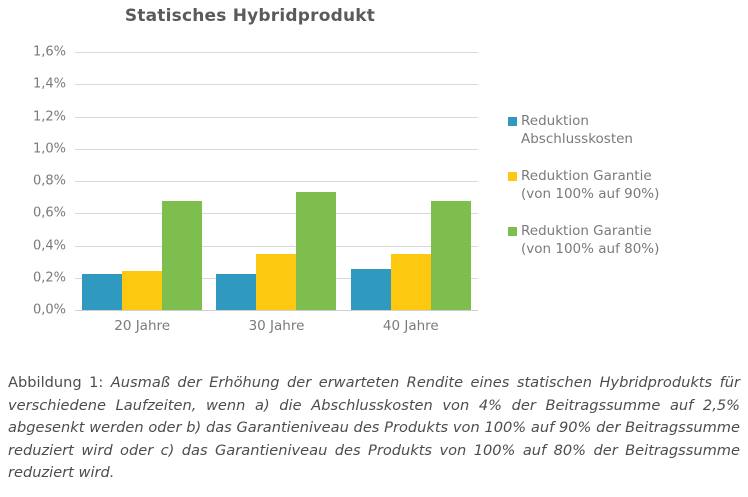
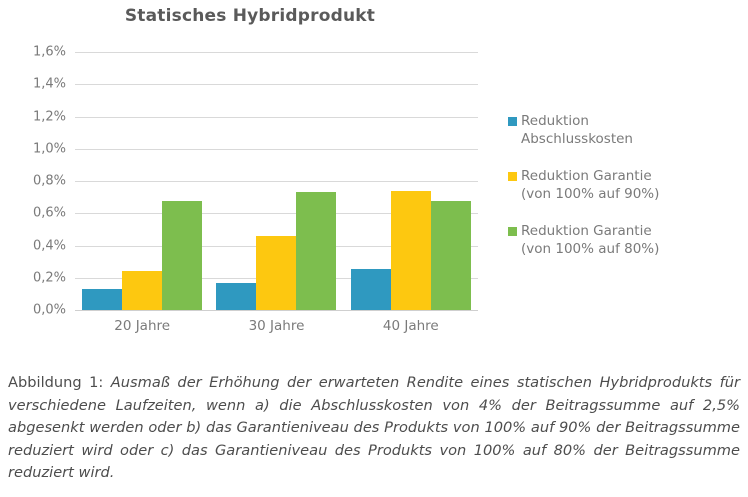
Reduktion Abschlusskosten/20 Jahre: 0,23% -> 0,13%
Reduktion Abschlusskosten/30 Jahre: 0,23% -> 0,17%
Reduktion Garantie (von 100% auf 90%)/30 Jahre: 0,34% -> 0,46%
Reduktion Garantie (von 100% auf 90%)/40 Jahre: 0,34% -> 0,74%
